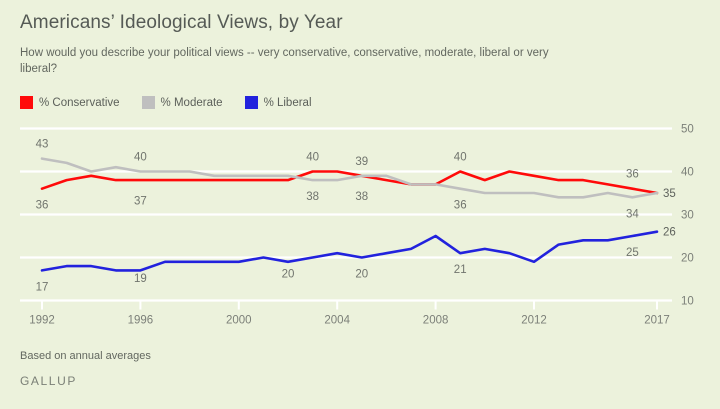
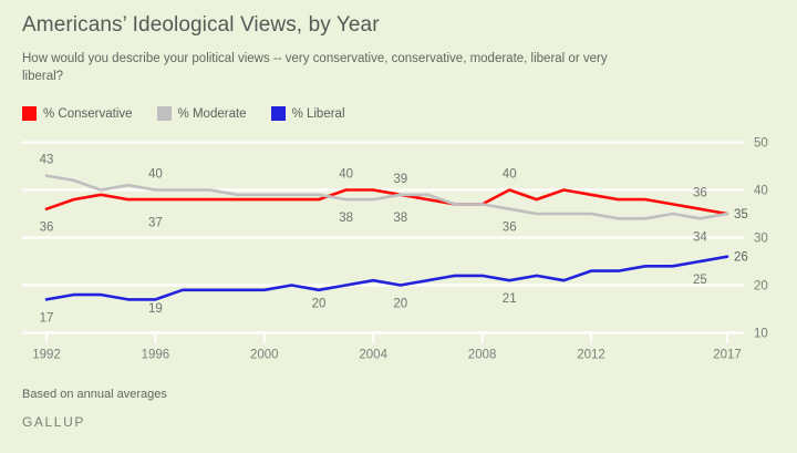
% Liberal/2008: 25 -> 22
% Liberal/2012: 19 -> 23
